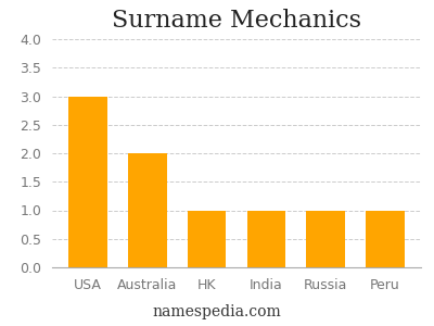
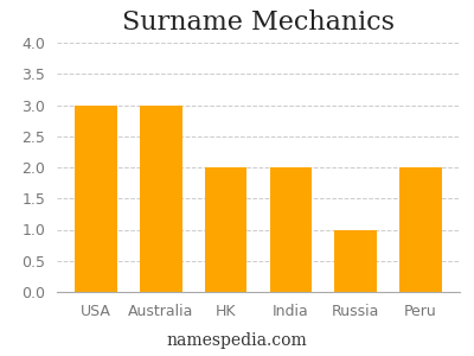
Australia: 2 -> 3
HK: 1 -> 2
India: 1 -> 2
Peru: 1 -> 2
